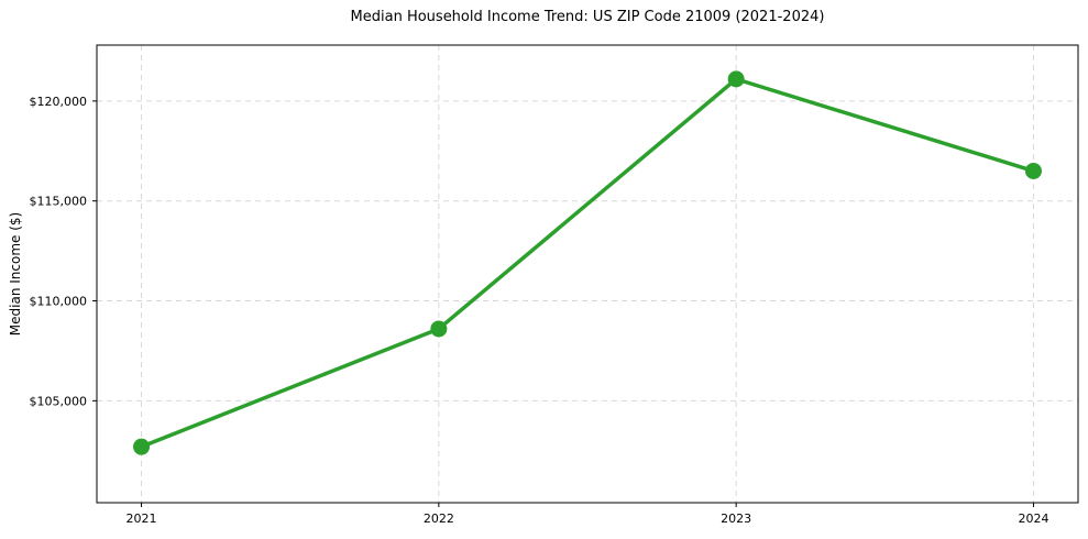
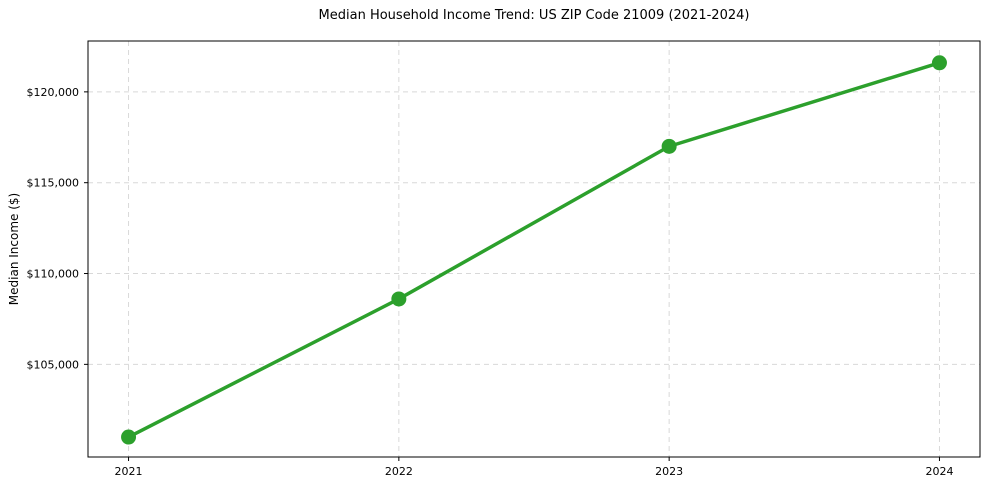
2021: $102700 -> $101000
2023: $121100 -> $117000
2024: $116500 -> $121600
